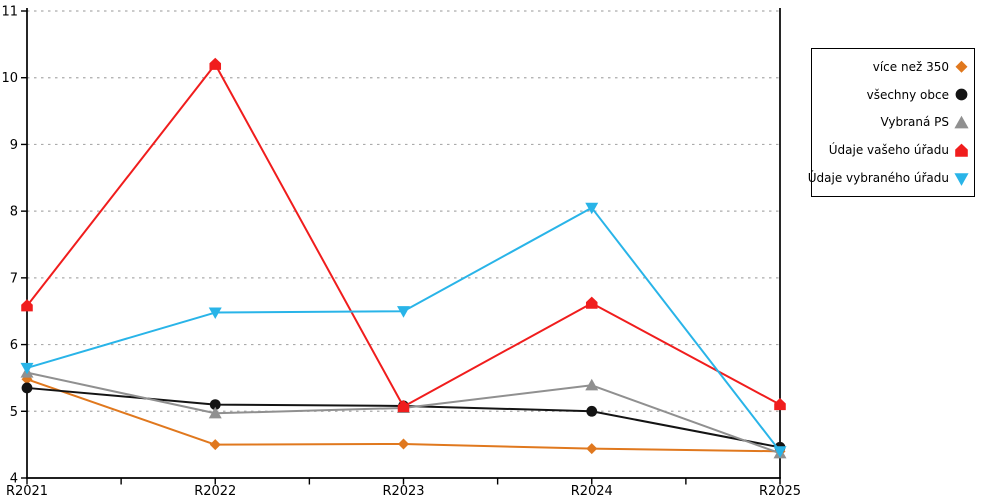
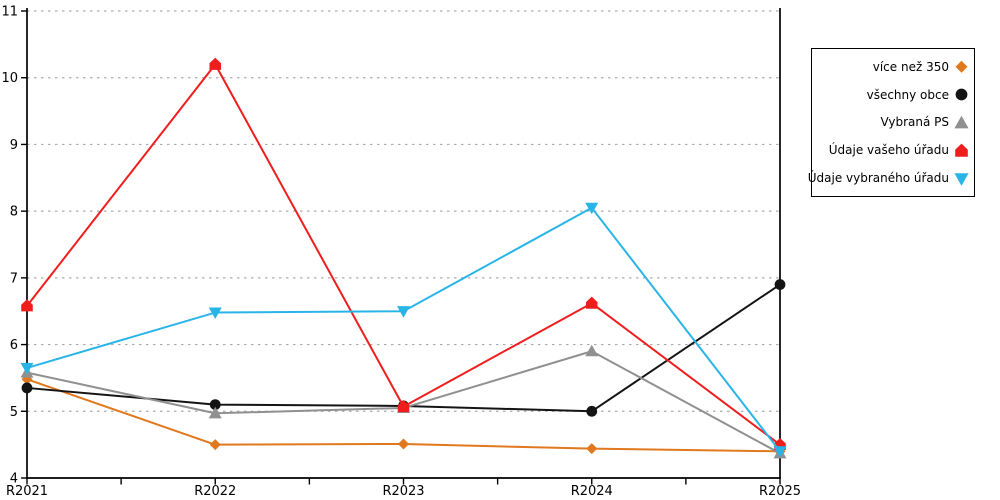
Vybraná PS/R2024: 5.4 -> 5.9
všechny obce/R2025: 4.5 -> 6.9
Údaje vašeho úřadu/R2025: 5.1 -> 4.5
